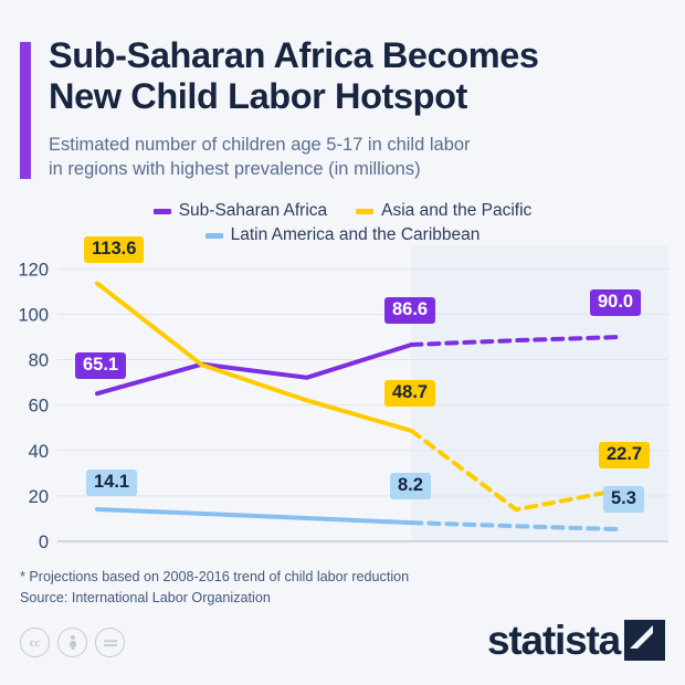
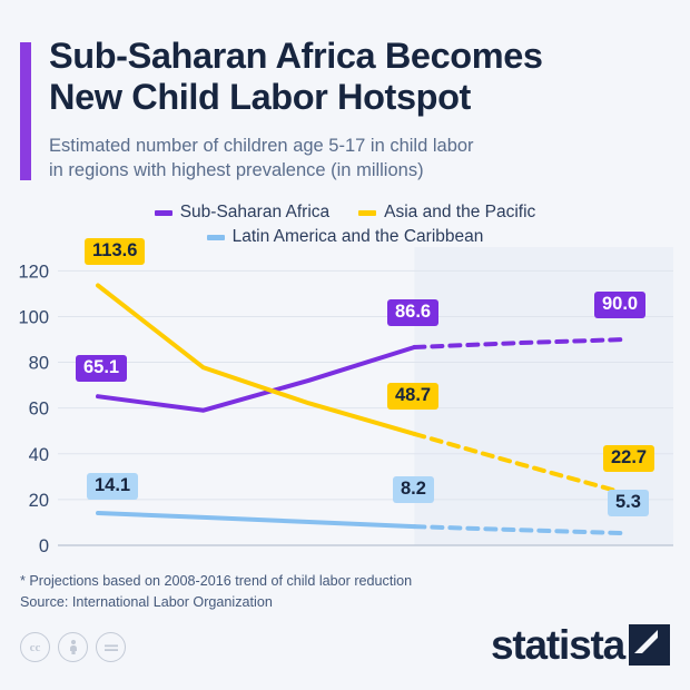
Sub-Saharan Africa/2012: 78 -> 59
Asia and the Pacific/2025*: 14 -> 36
